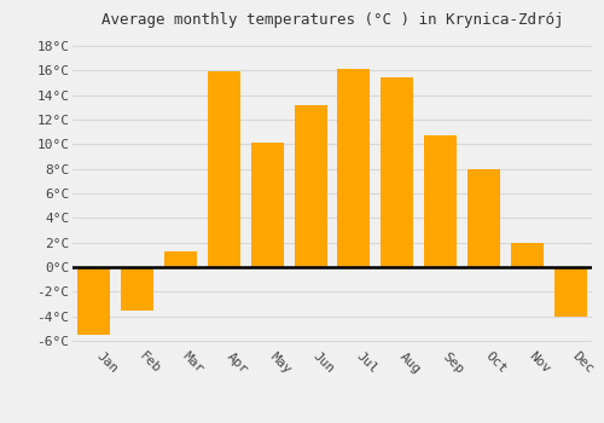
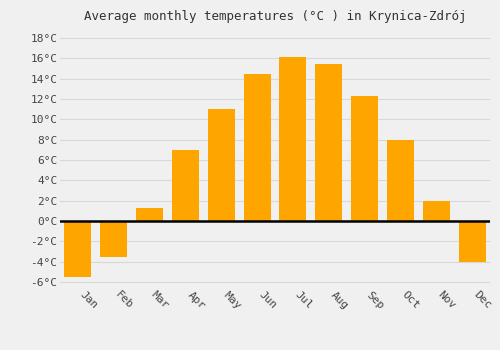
Apr: 15.9°C -> 7.0°C
May: 10.1°C -> 11.0°C
Jun: 13.2°C -> 14.5°C
Sep: 10.7°C -> 12.3°C
